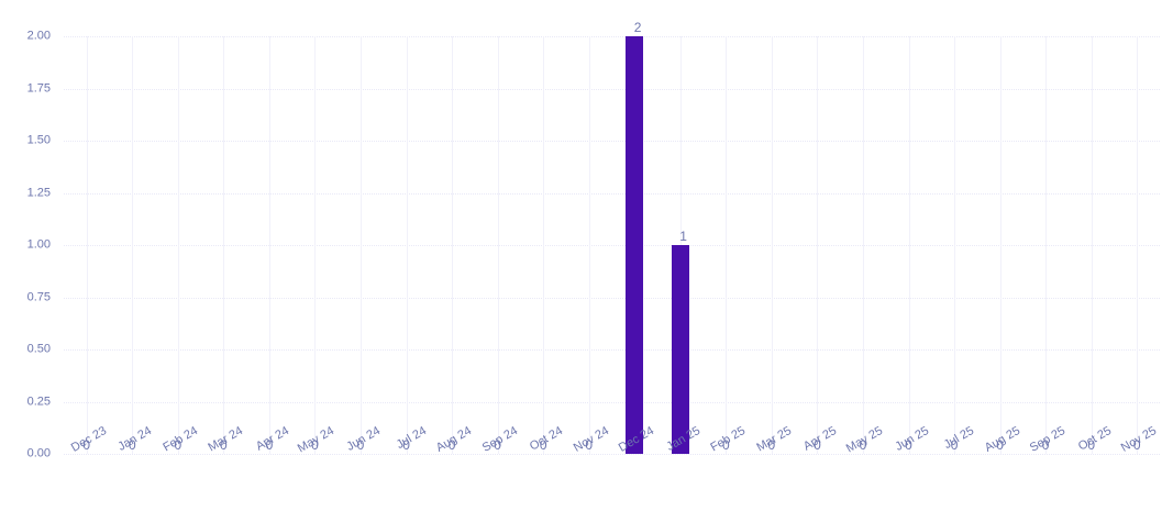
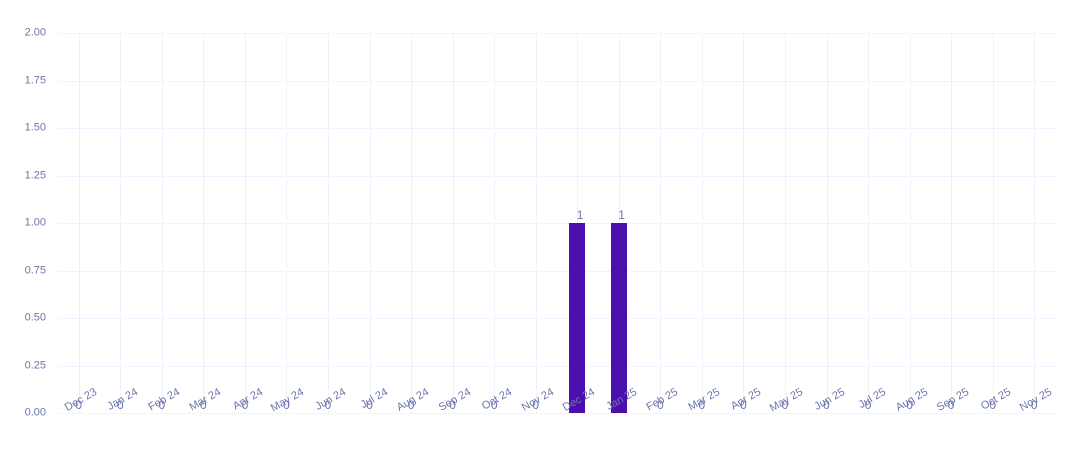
Dec 24: 2 -> 1
